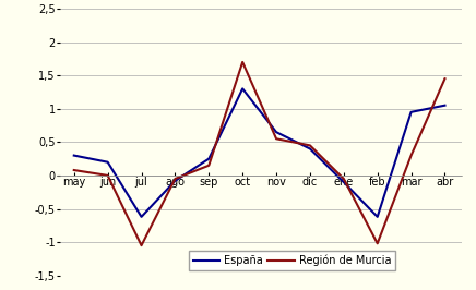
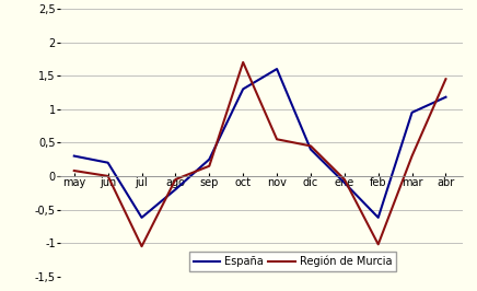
España/ago: -0,08 -> -0,20
España/nov: 0,65 -> 1,60
España/abr: 1,05 -> 1,18
